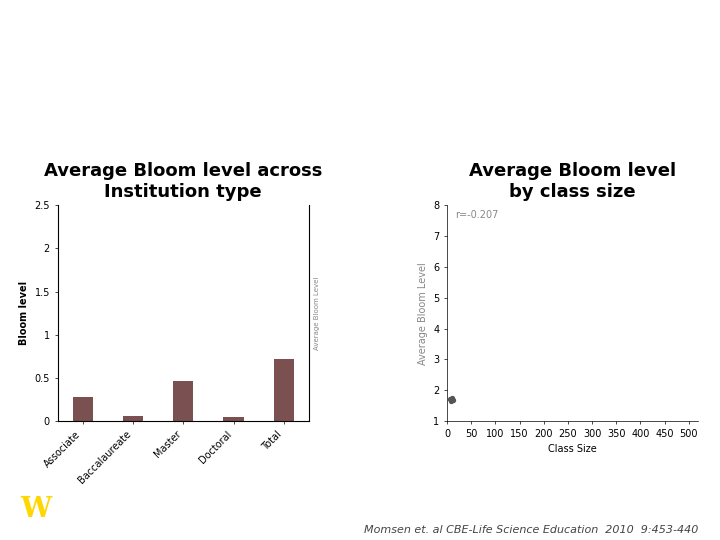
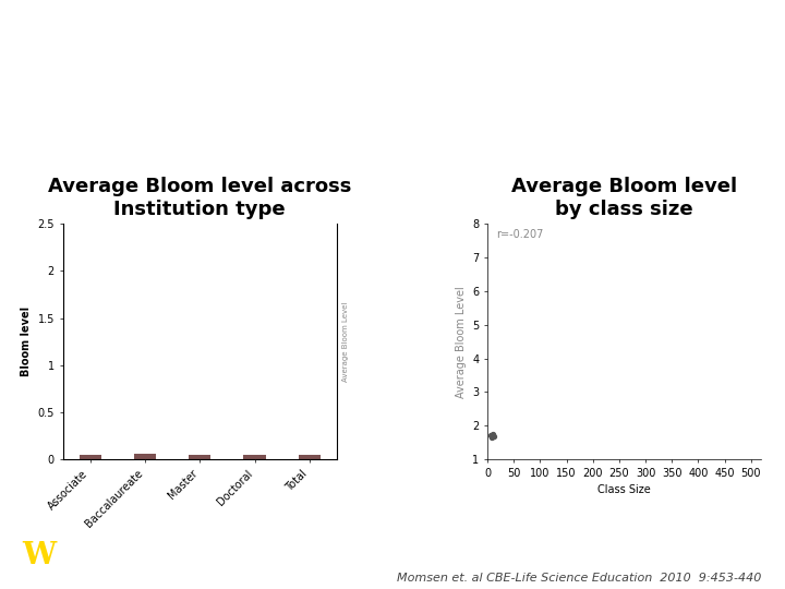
Average Bloom level across Institution type/Associate: 0.28 -> 0.05
Average Bloom level across Institution type/Master: 0.46 -> 0.04
Average Bloom level across Institution type/Total: 0.72 -> 0.05
